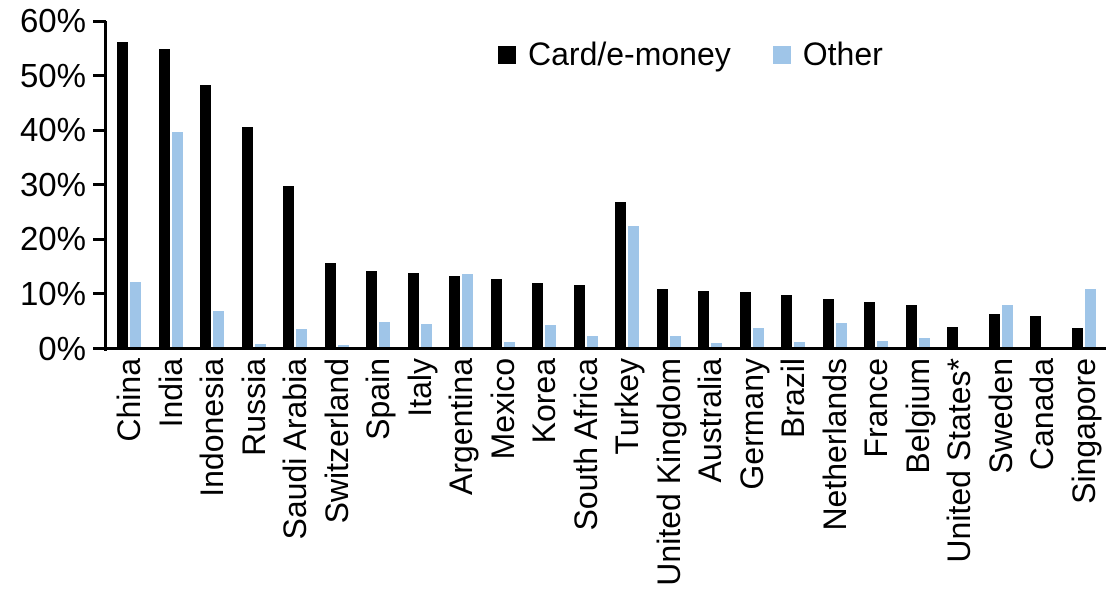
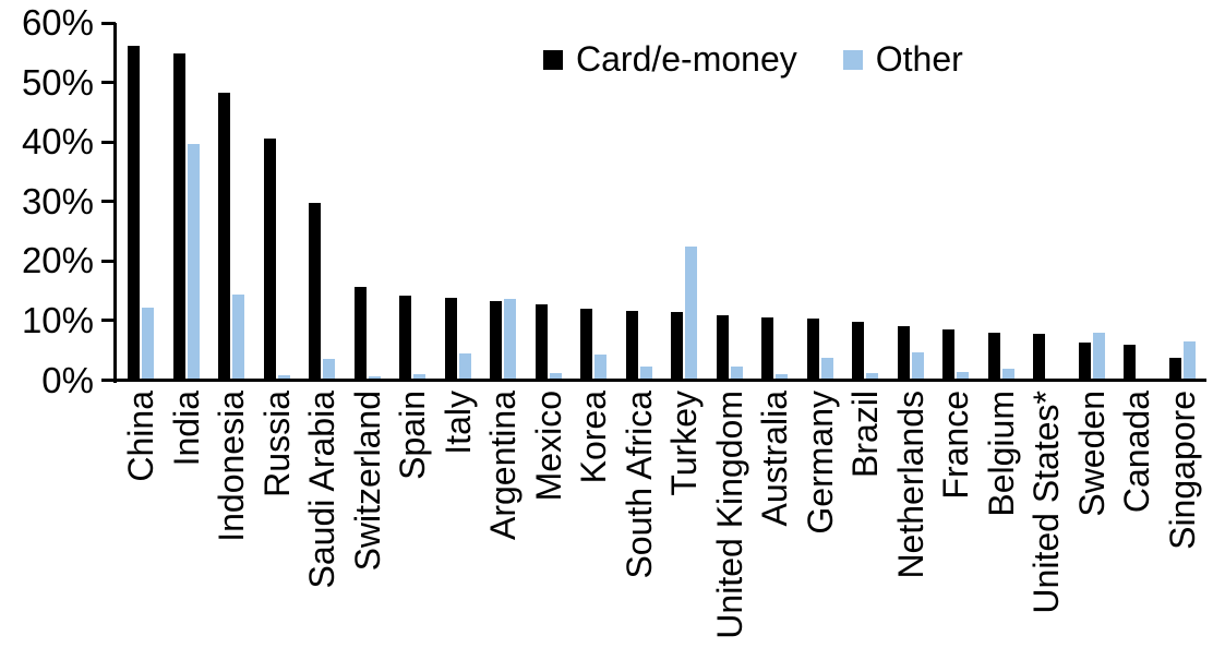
Other/Indonesia: 7% -> 14%
Other/Spain: 5% -> 1%
Card/e-money/Turkey: 27% -> 12%
Card/e-money/United States*: 4% -> 8%
Other/Singapore: 11% -> 7%
